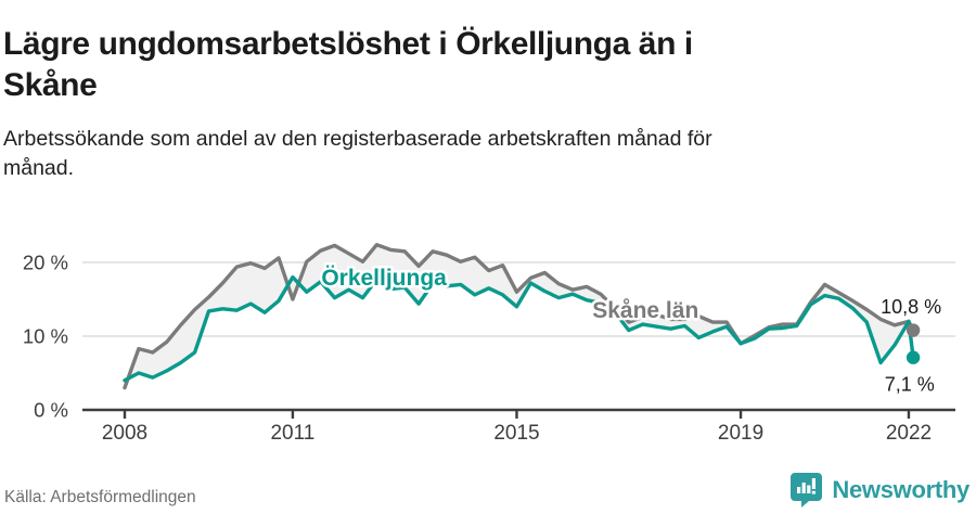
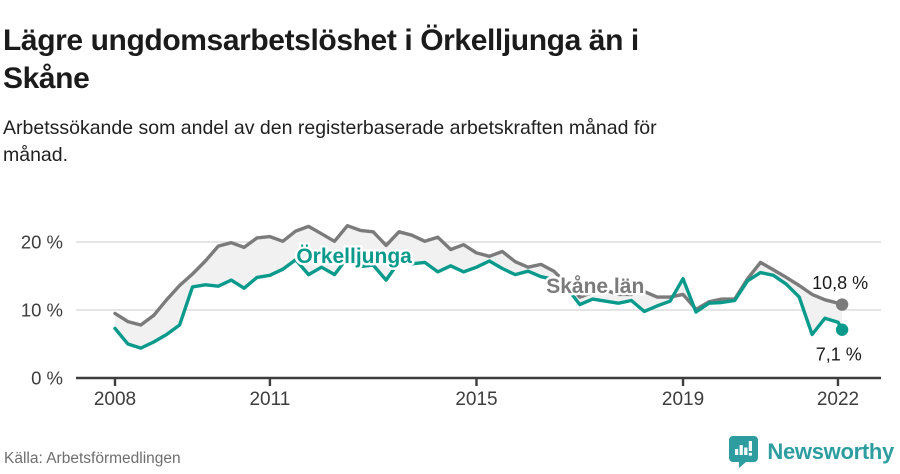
Skåne län/2008: 3% -> 10%
Örkelljunga/2008: 4% -> 7%
Skåne län/2011: 15% -> 21%
Örkelljunga/2011: 18% -> 15%
Skåne län/2015: 16% -> 18%
Örkelljunga/2015: 14% -> 16%
Skåne län/2019: 9% -> 12%
Örkelljunga/2019: 9% -> 15%
Skåne län/2022: 12% -> 11%
Örkelljunga/2022: 12% -> 8%
